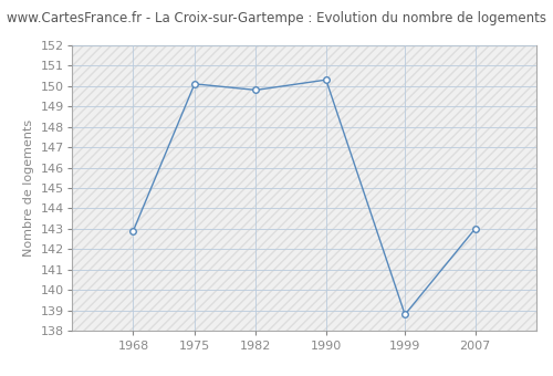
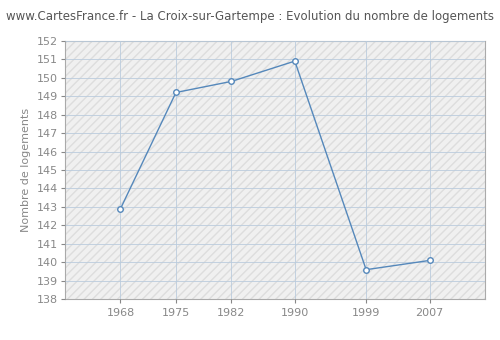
1975: 150.1 -> 149.2
1990: 150.3 -> 150.9
1999: 138.8 -> 139.6
2007: 143.0 -> 140.1
